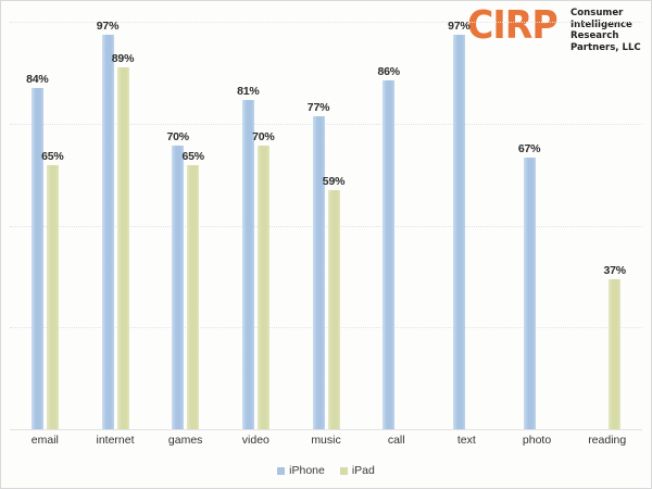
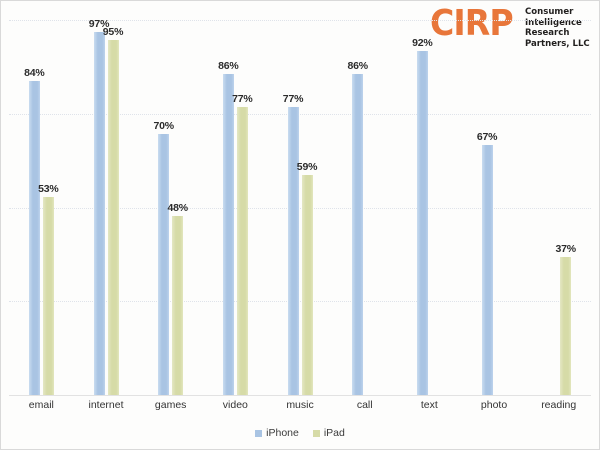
iPad/email: 65% -> 53%
iPad/internet: 89% -> 95%
iPad/games: 65% -> 48%
iPhone/video: 81% -> 86%
iPad/video: 70% -> 77%
iPhone/text: 97% -> 92%
